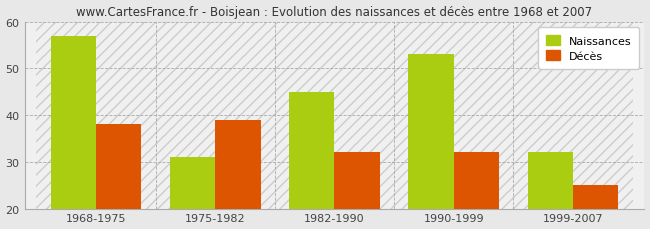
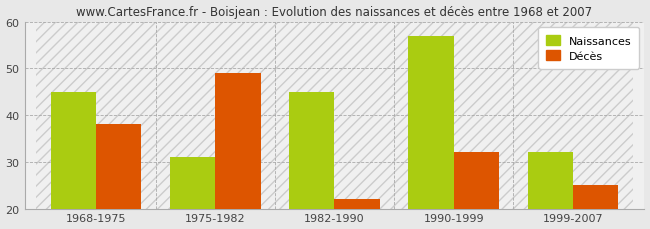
Naissances/1968-1975: 57 -> 45
Décès/1975-1982: 39 -> 49
Décès/1982-1990: 32 -> 22
Naissances/1990-1999: 53 -> 57
